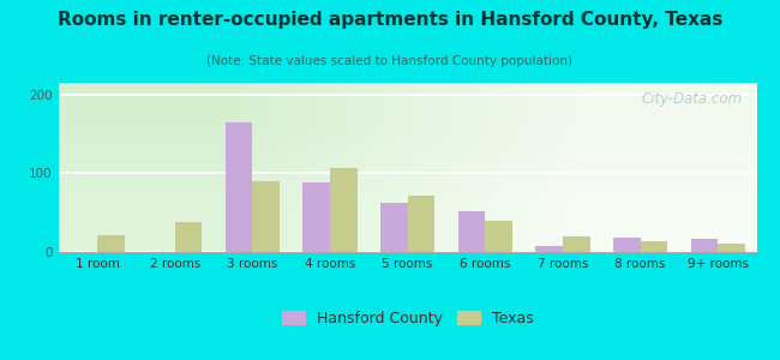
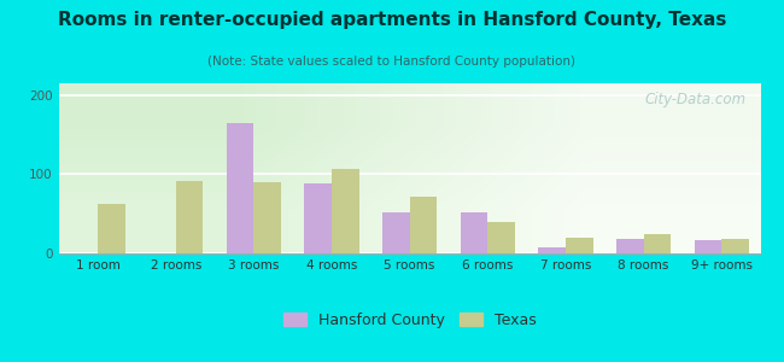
Texas/1 room: 22 -> 62
Texas/2 rooms: 38 -> 92
Hansford County/5 rooms: 62 -> 52
Texas/8 rooms: 14 -> 24
Texas/9+ rooms: 10 -> 18
